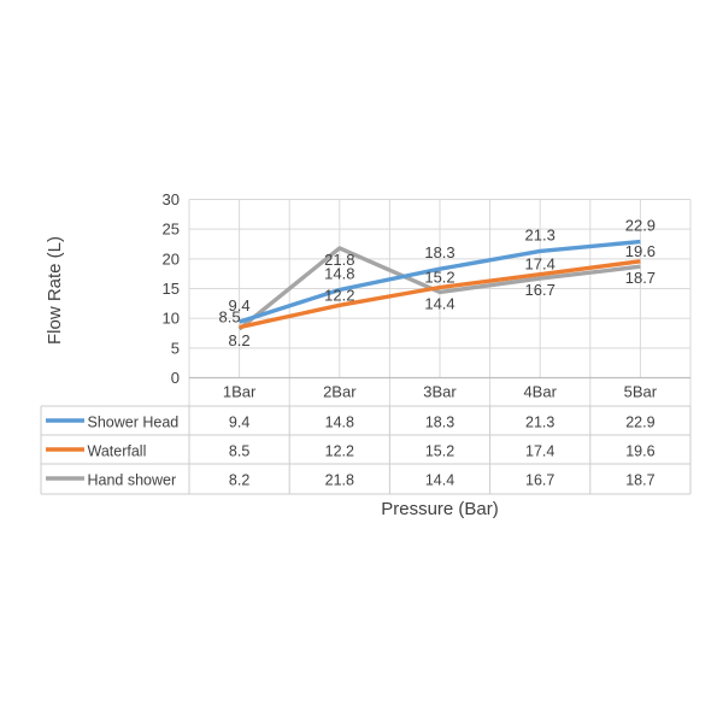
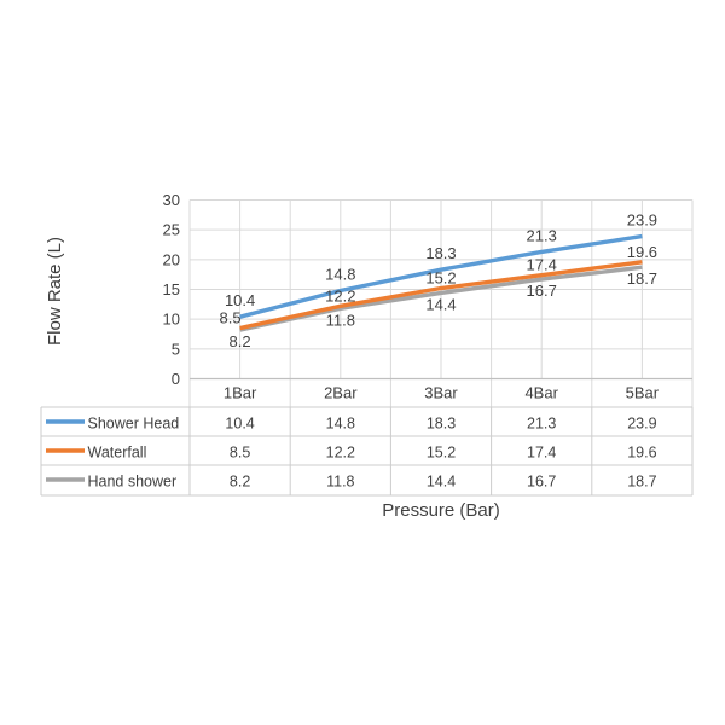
Shower Head/1Bar: 9.4 -> 10.4
Hand shower/2Bar: 21.8 -> 11.8
Shower Head/5Bar: 22.9 -> 23.9
